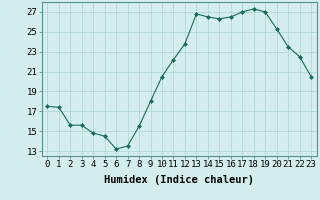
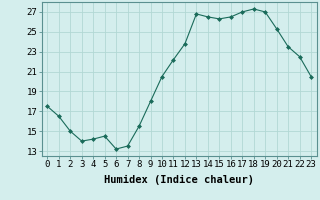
1: 17.4 -> 16.5
2: 15.6 -> 15.0
3: 15.6 -> 14.0
4: 14.8 -> 14.2
